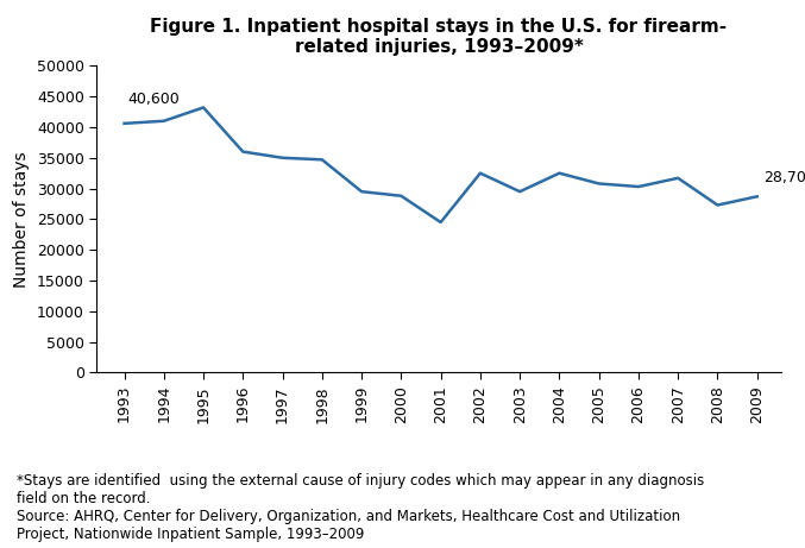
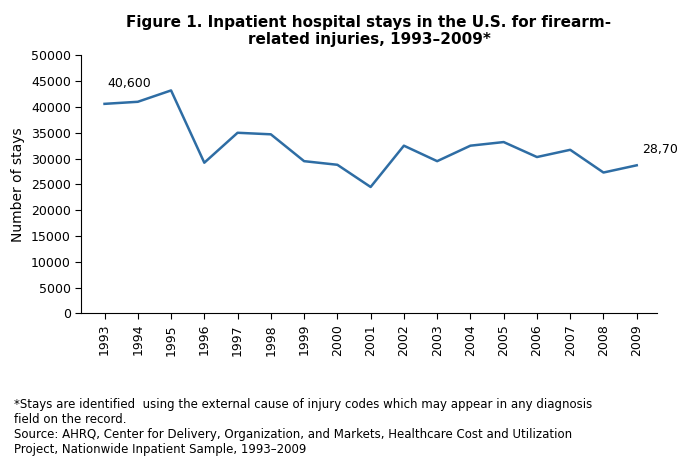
1996: 36000 -> 29200
2005: 30800 -> 33200
